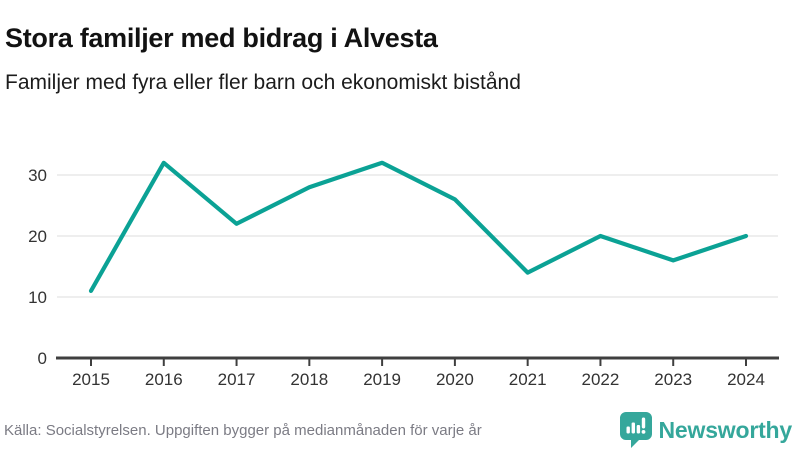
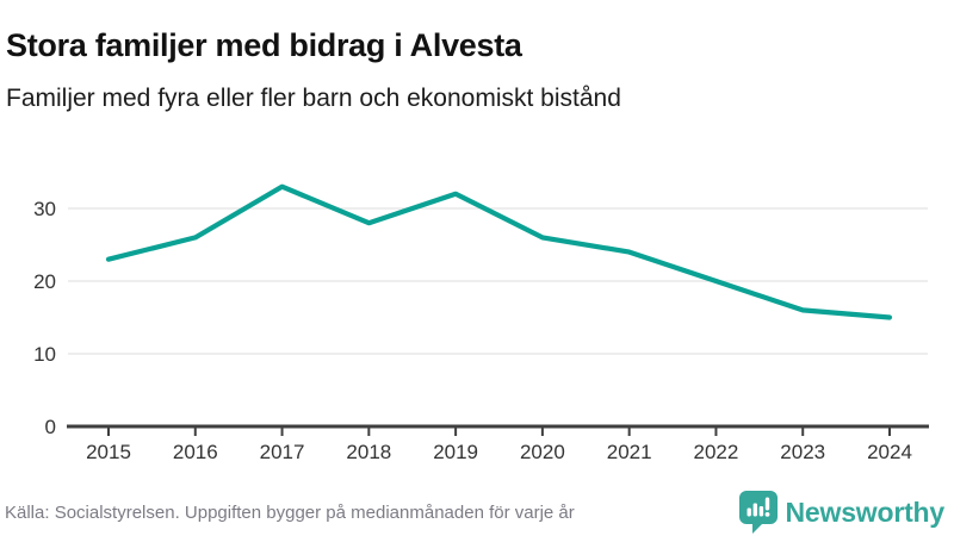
2015: 11 -> 23
2016: 32 -> 26
2017: 22 -> 33
2021: 14 -> 24
2024: 20 -> 15
